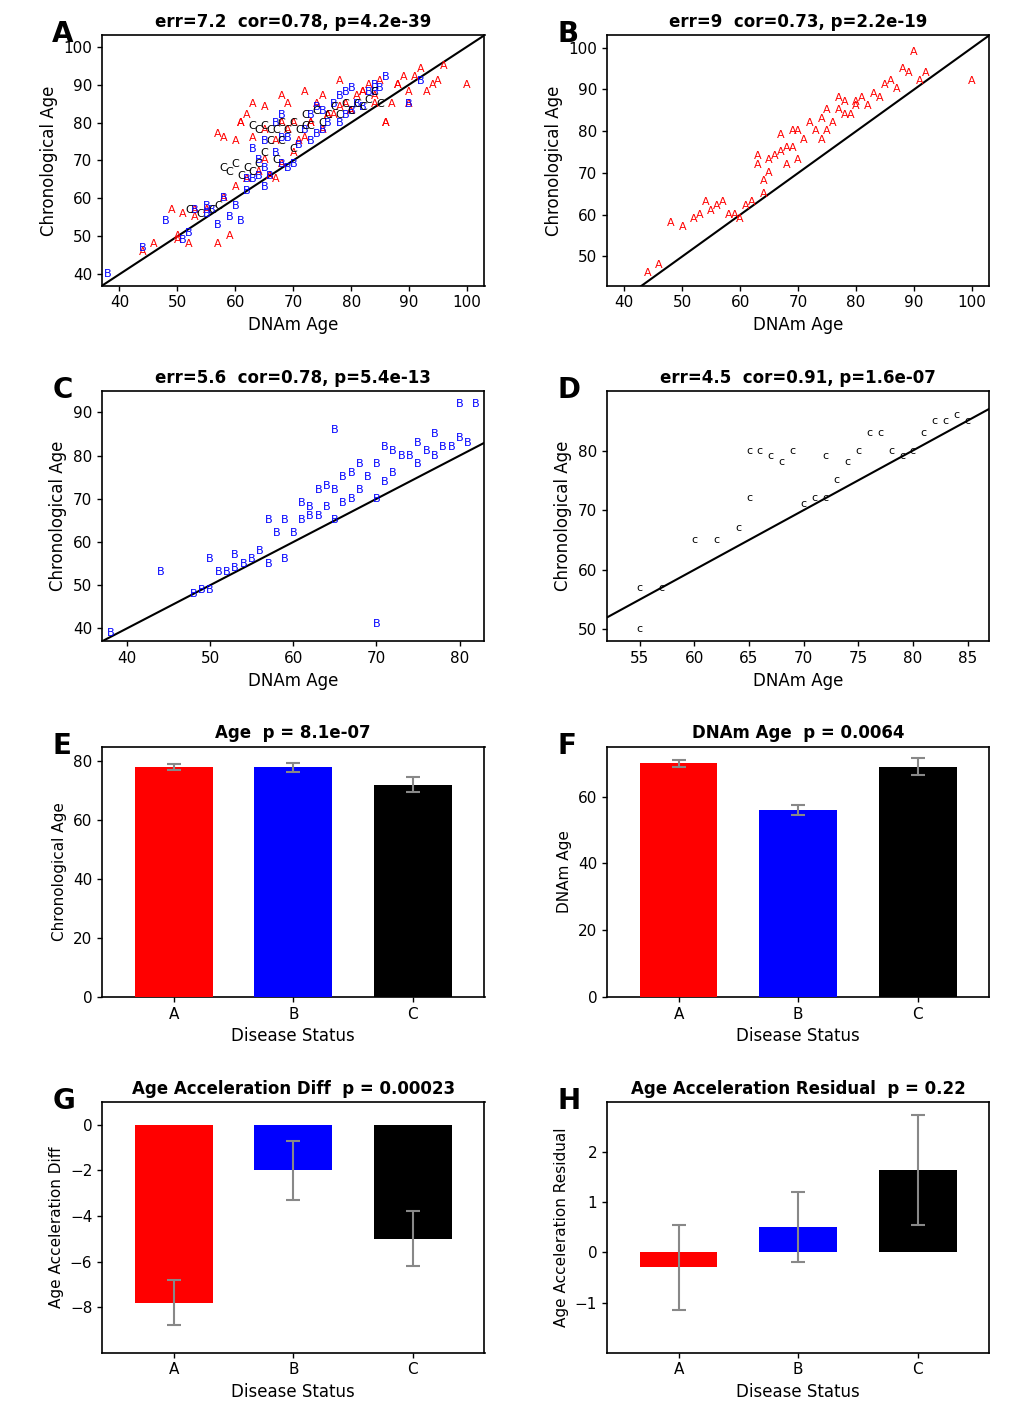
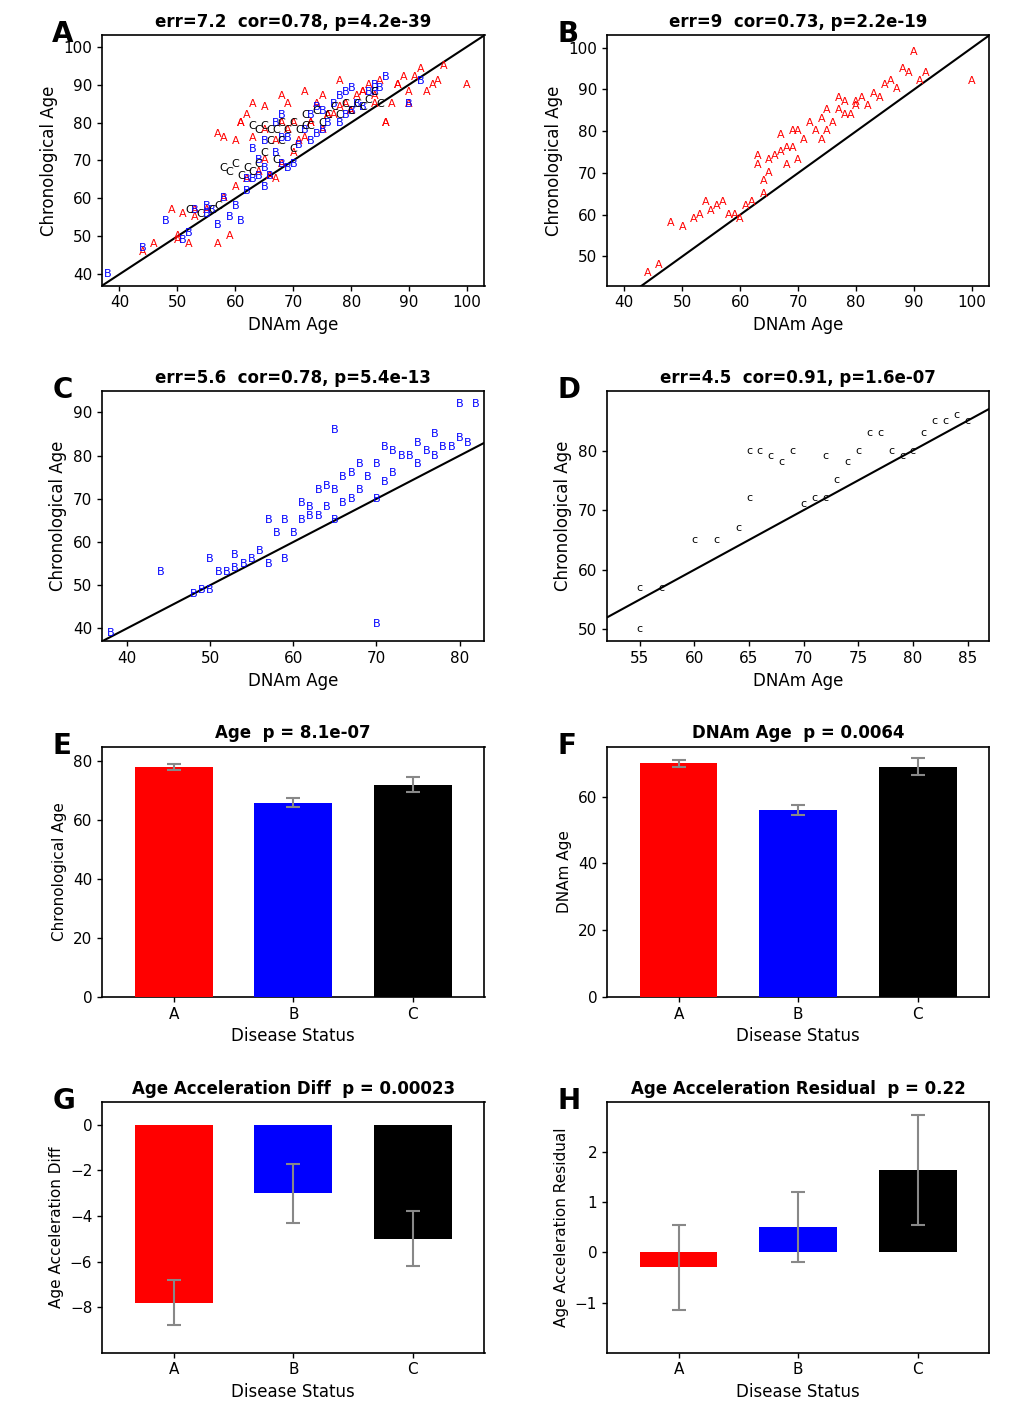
Age p = 8.1e-07/B: 78 -> 66
Age Acceleration Diff p = 0.00023/B: -2.0 -> -3.0
